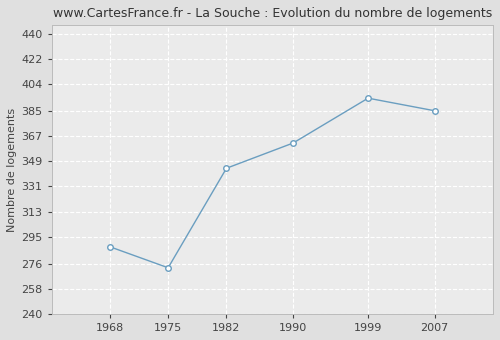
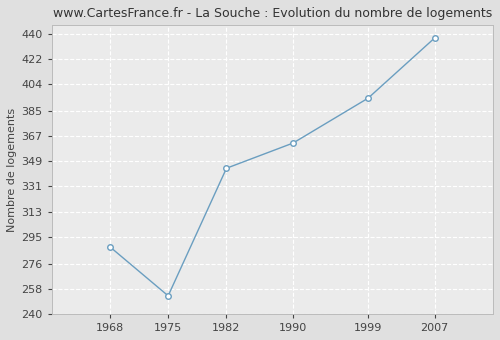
1975: 273 -> 253
2007: 385 -> 437
